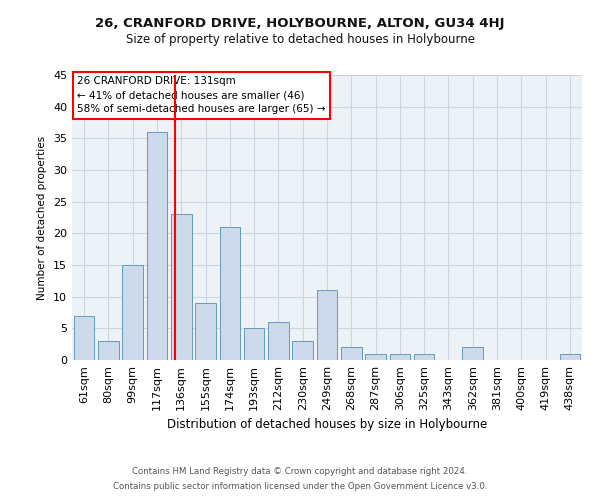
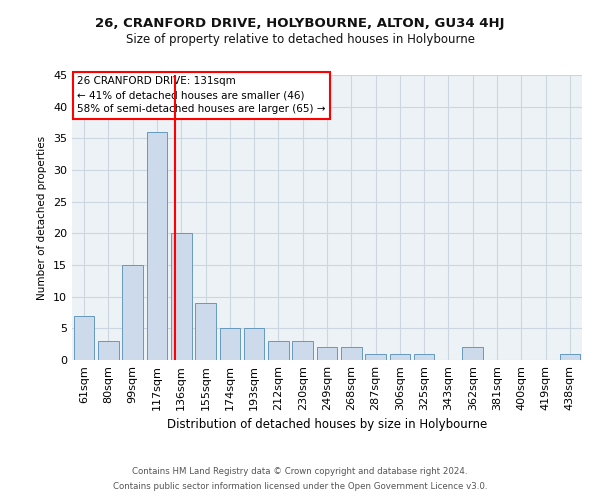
136sqm: 23 -> 20
174sqm: 21 -> 5
212sqm: 6 -> 3
249sqm: 11 -> 2
